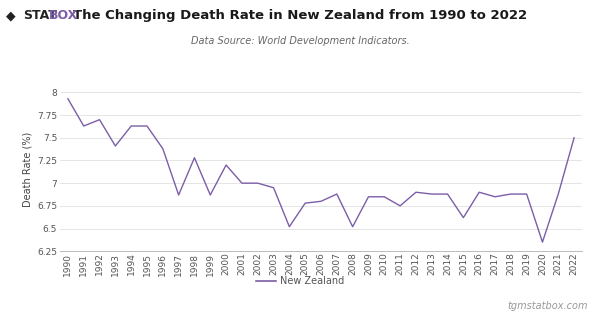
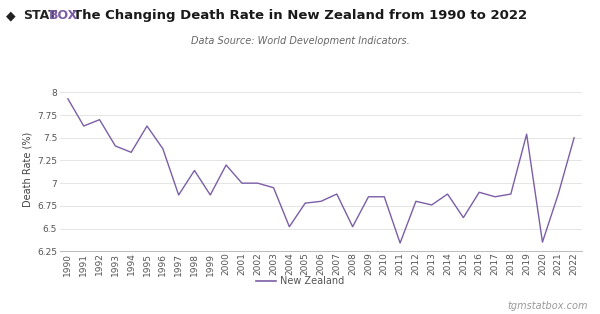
1994: 7.63 -> 7.34
1998: 7.28 -> 7.14
2011: 6.75 -> 6.34
2012: 6.90 -> 6.80
2013: 6.88 -> 6.76
2019: 6.88 -> 7.54
